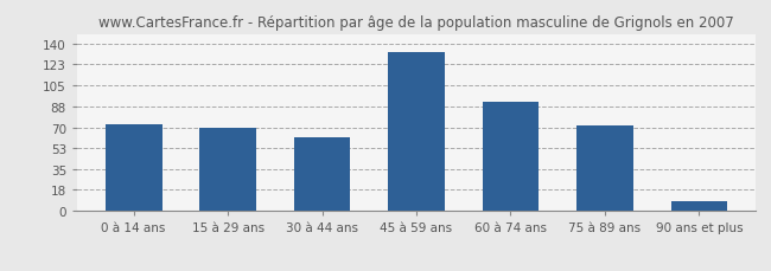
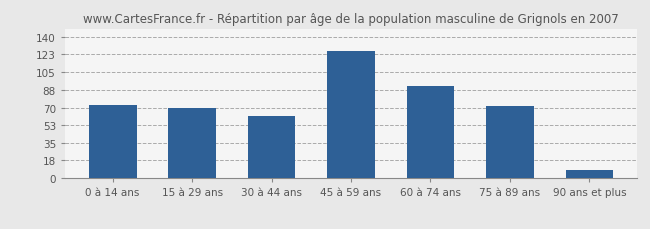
45 à 59 ans: 133 -> 126
